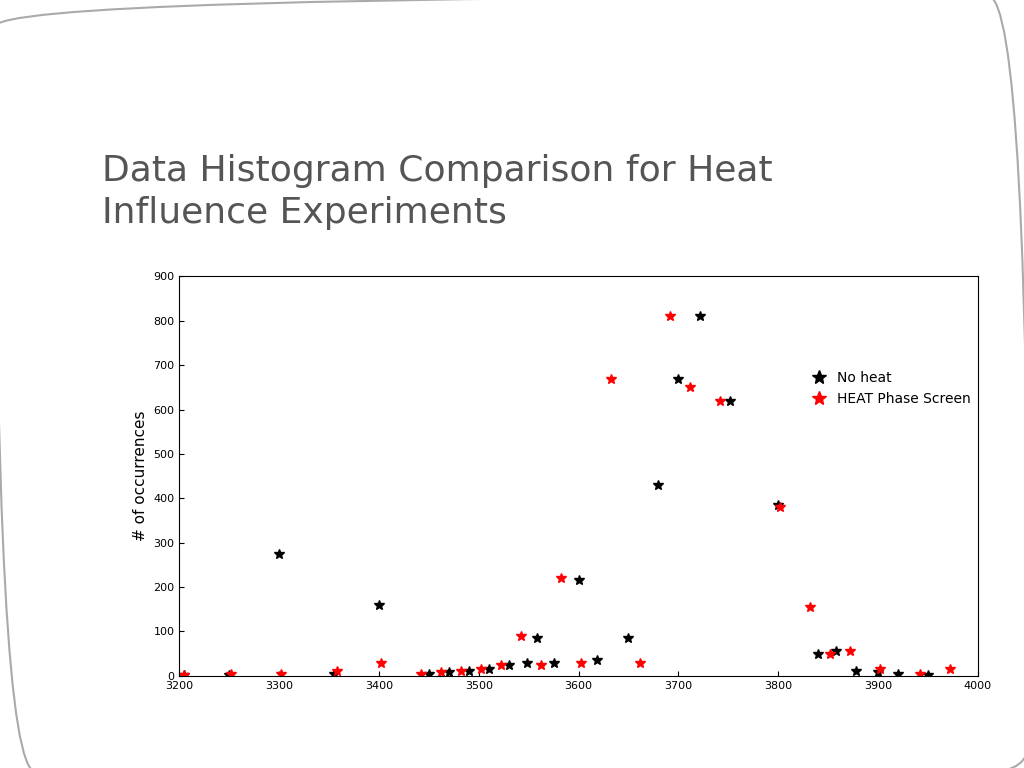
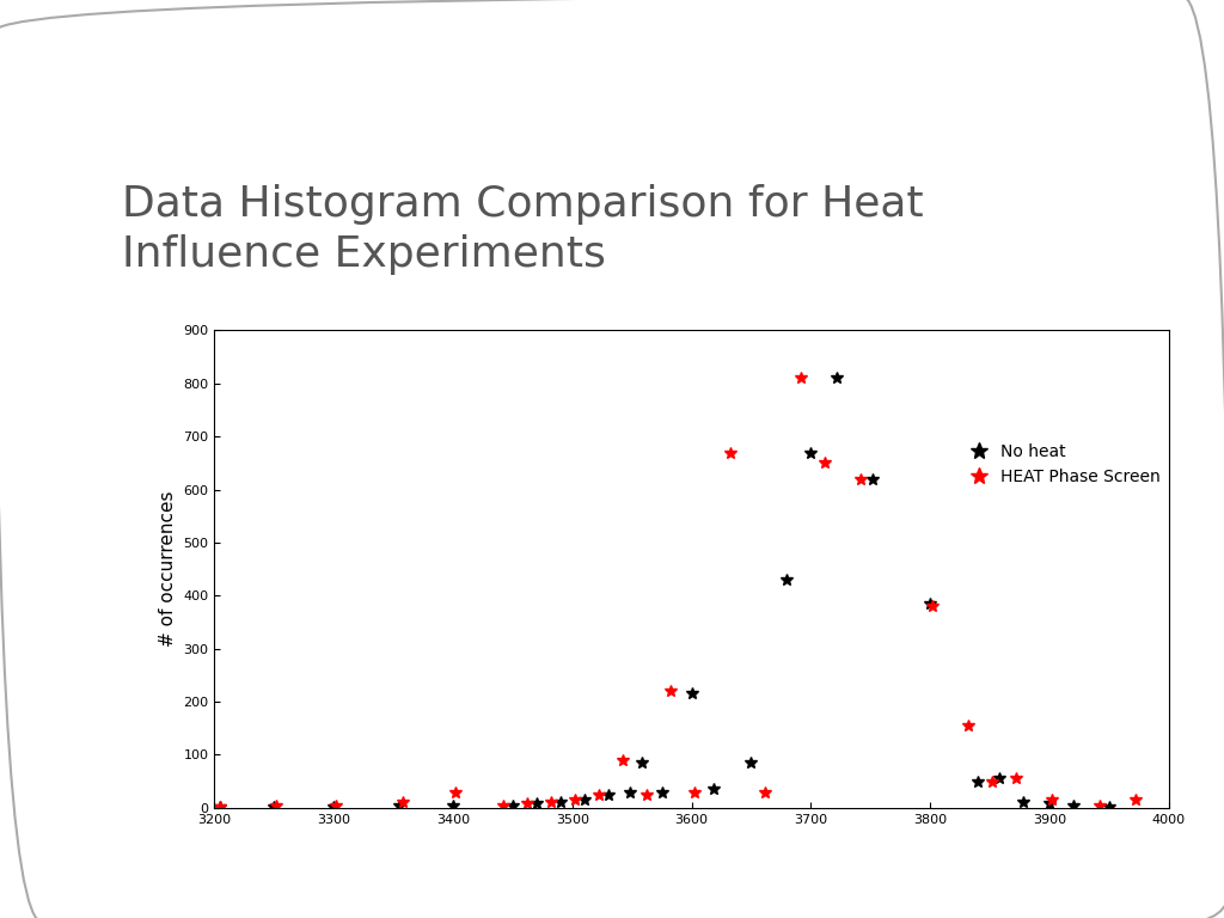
No heat/3300: 275 -> 3
No heat/3400: 160 -> 5
